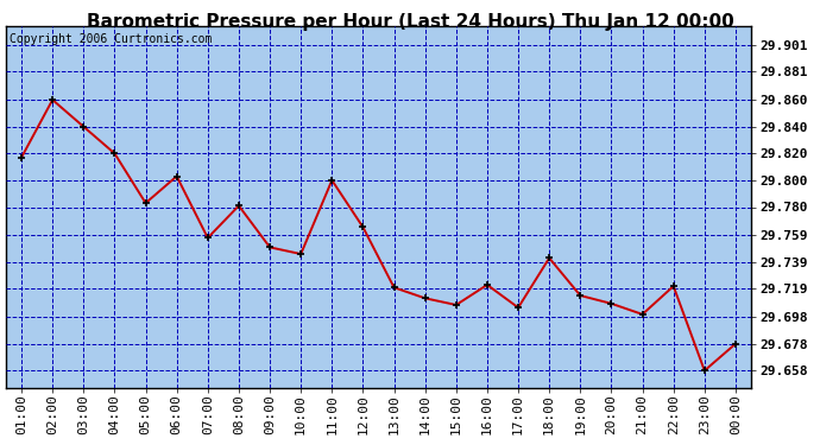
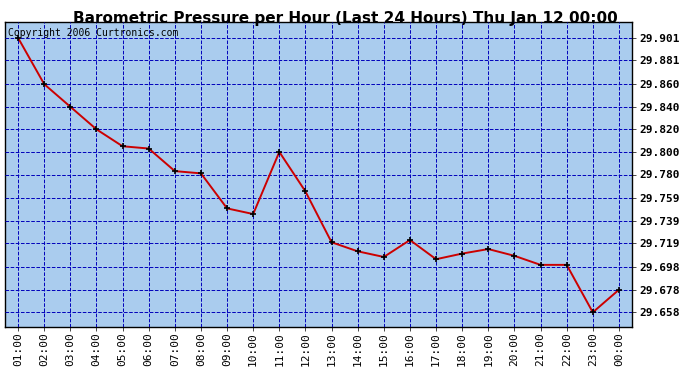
01:00: 29.817 -> 29.901
05:00: 29.783 -> 29.805
07:00: 29.757 -> 29.783
18:00: 29.742 -> 29.710
22:00: 29.721 -> 29.700
